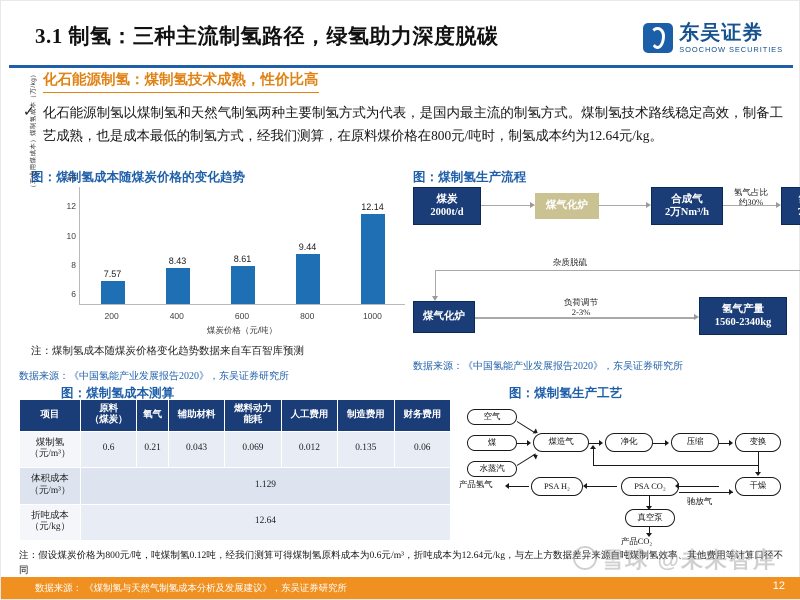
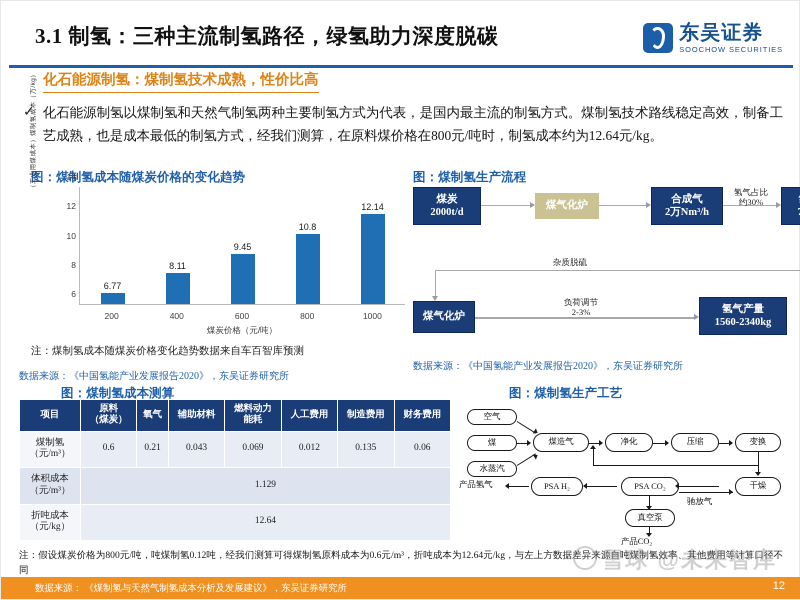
200: 7.57 -> 6.77
400: 8.43 -> 8.11
600: 8.61 -> 9.45
800: 9.44 -> 10.8
